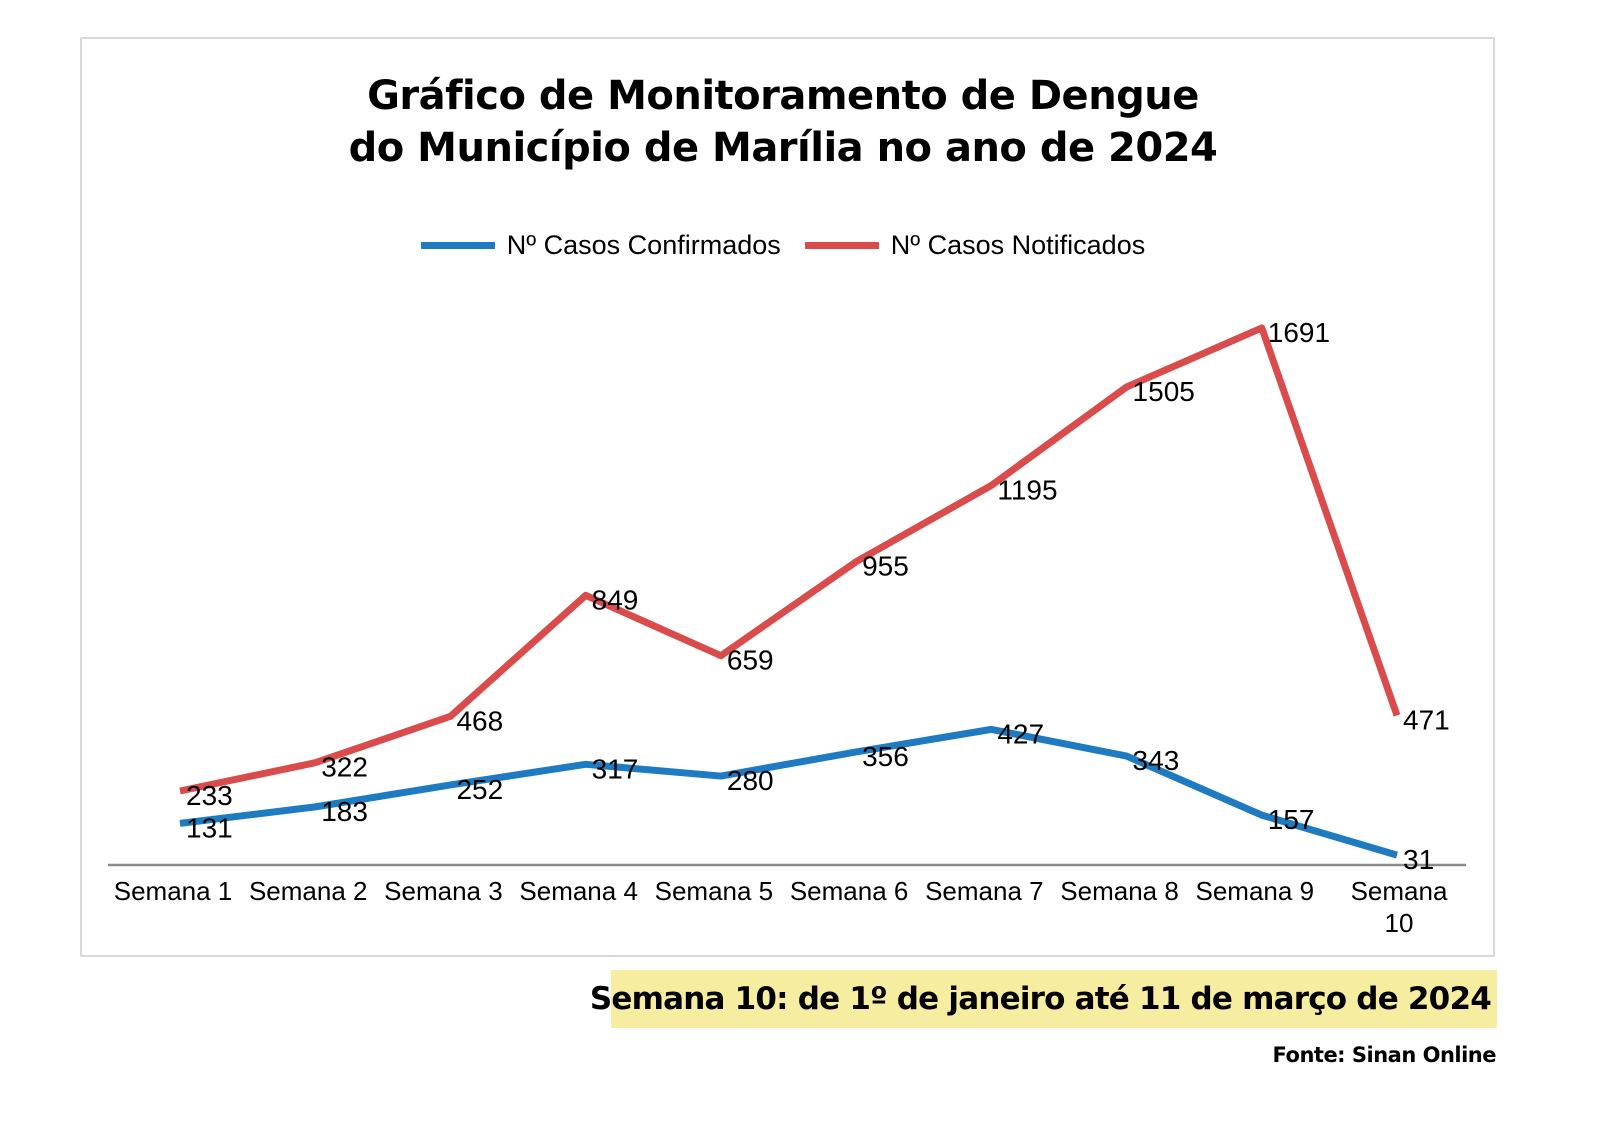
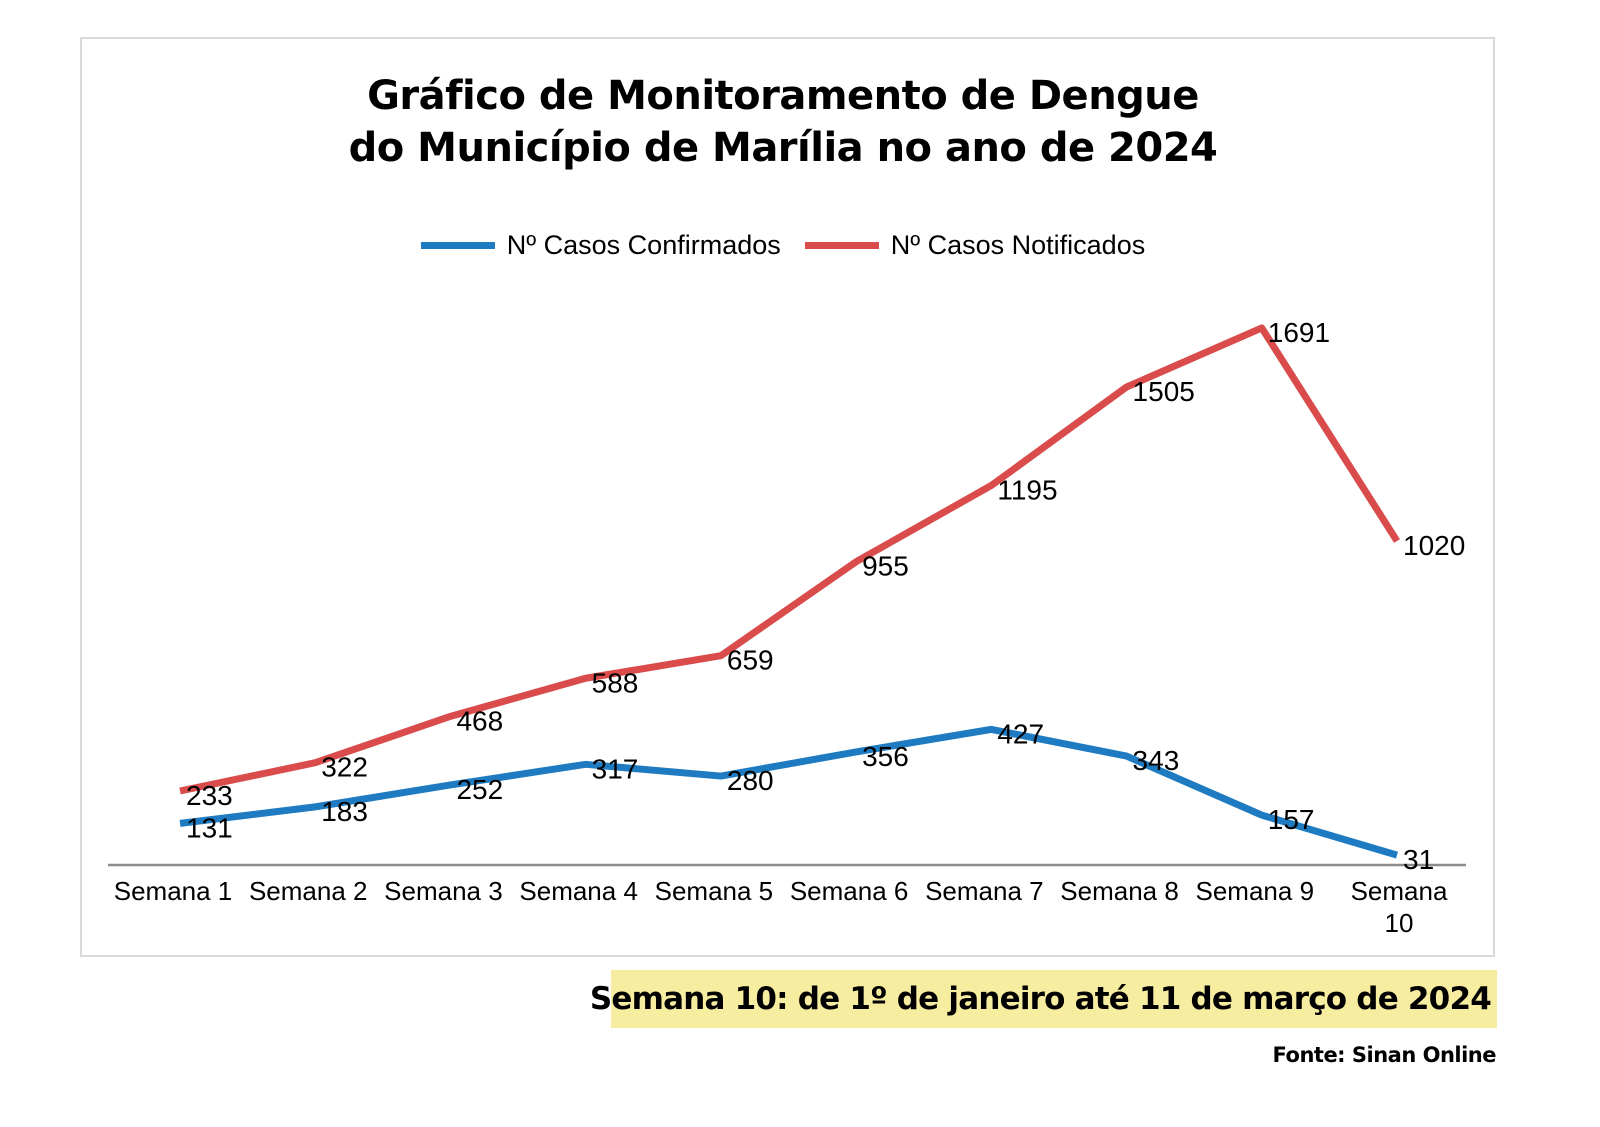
Nº Casos Notificados/Semana 4: 849 -> 588
Nº Casos Notificados/Semana 10: 471 -> 1020
